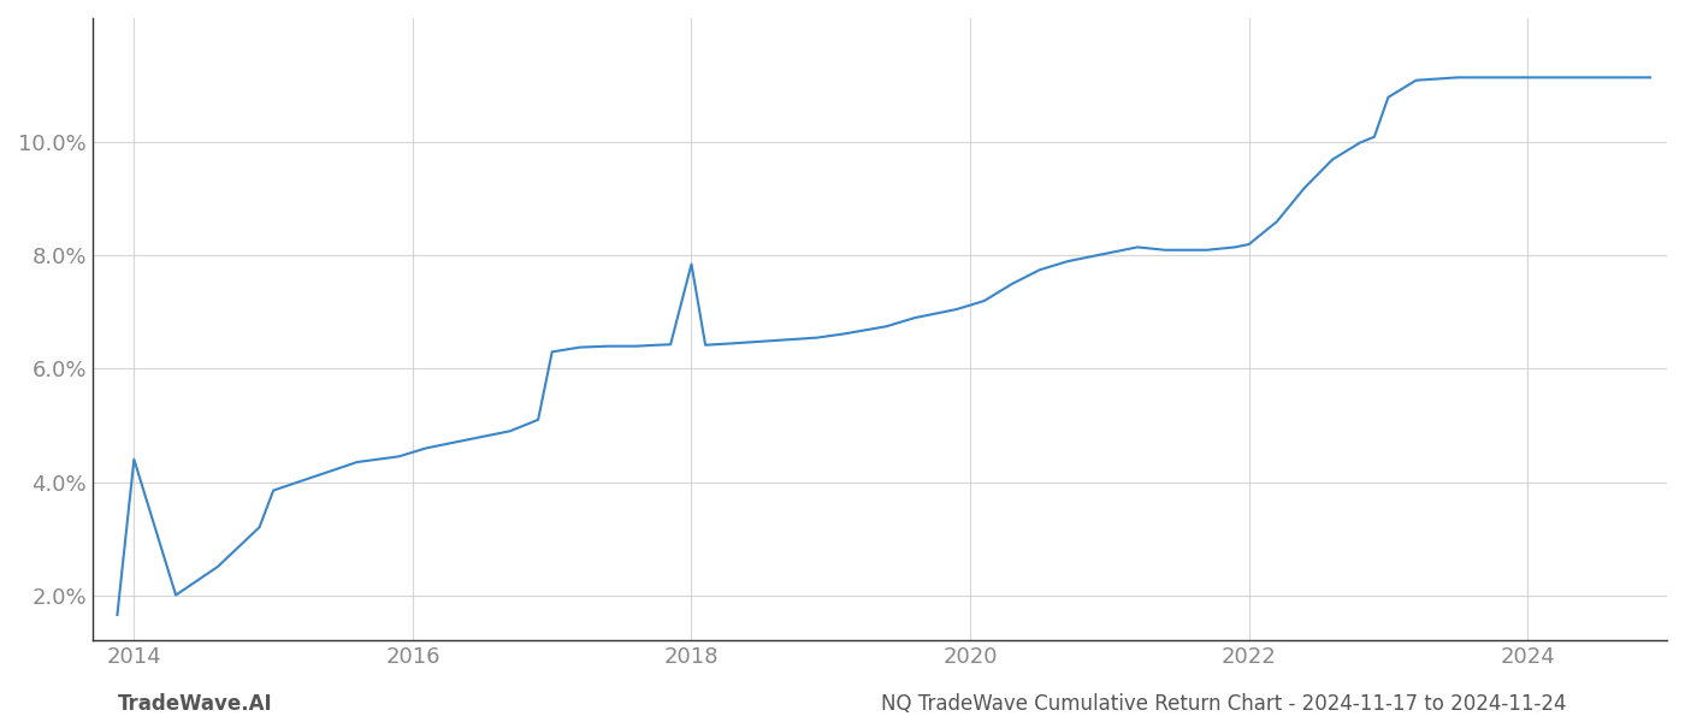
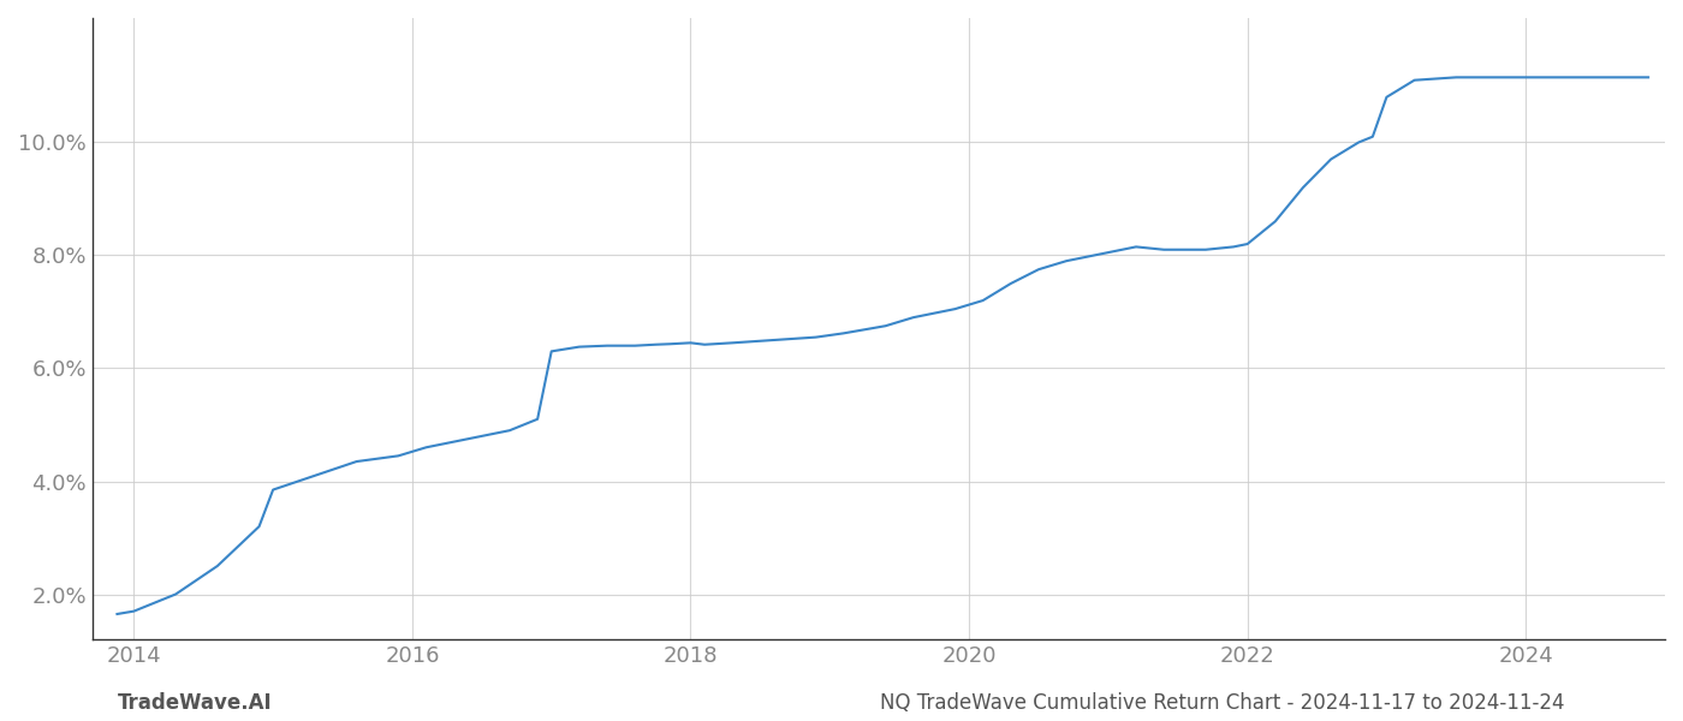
2014: 4.40% -> 1.70%
2018: 7.85% -> 6.45%
